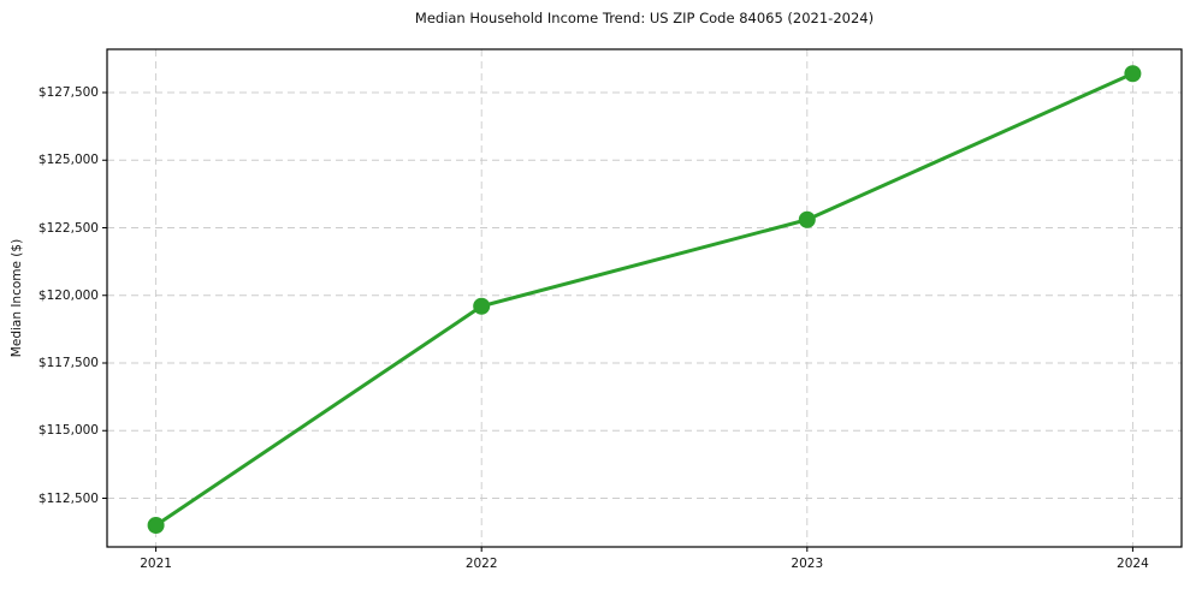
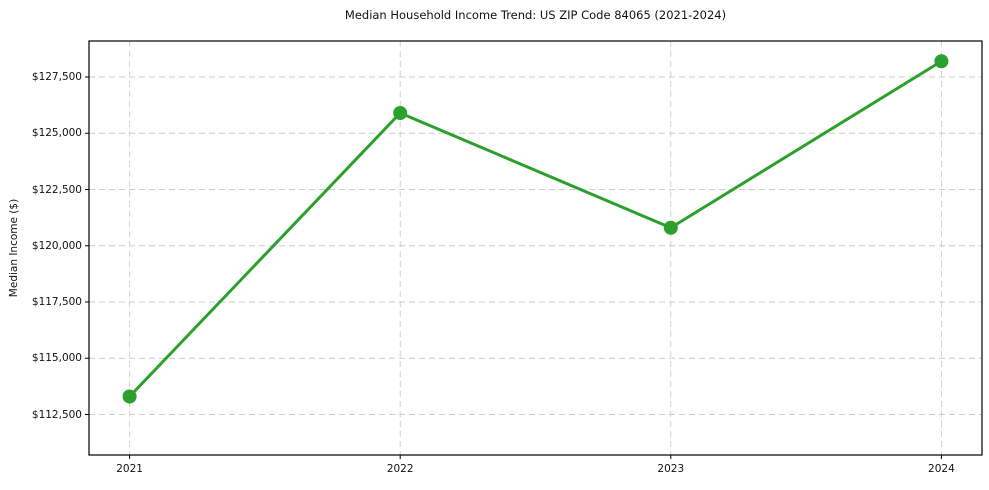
2021: $111500 -> $113300
2022: $119600 -> $125900
2023: $122800 -> $120800
